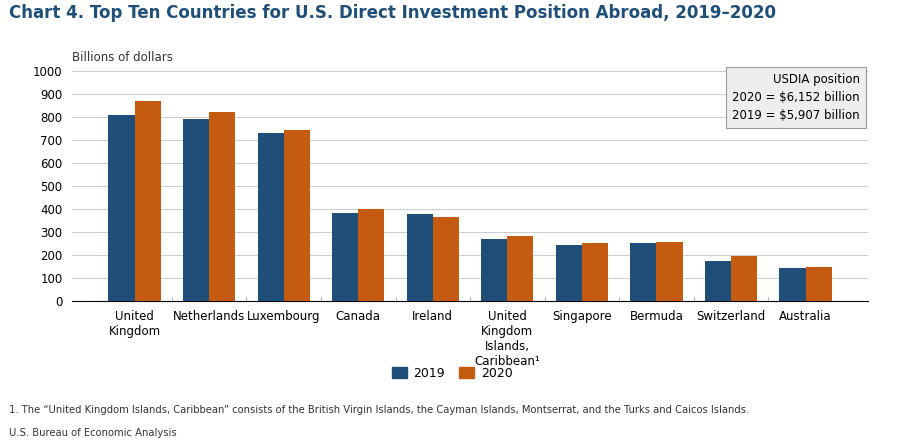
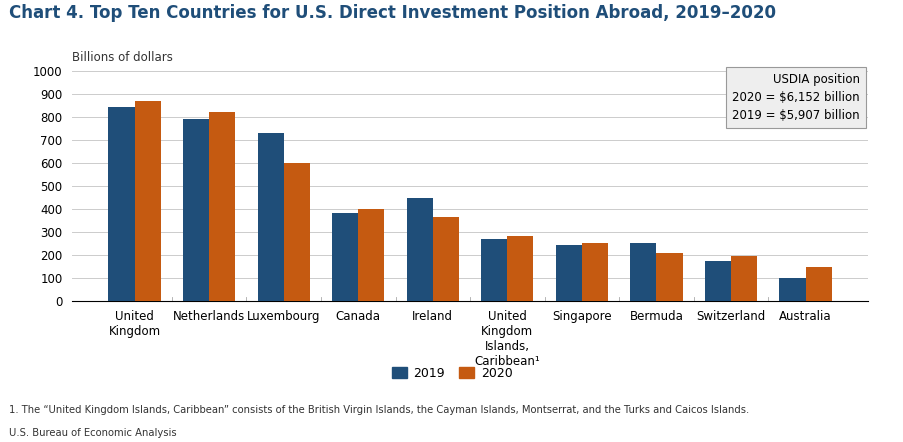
2019/United Kingdom: 808 -> 840
2020/Luxembourg: 740 -> 600
2019/Ireland: 375 -> 445
2020/Bermuda: 255 -> 205
2019/Australia: 140 -> 100
